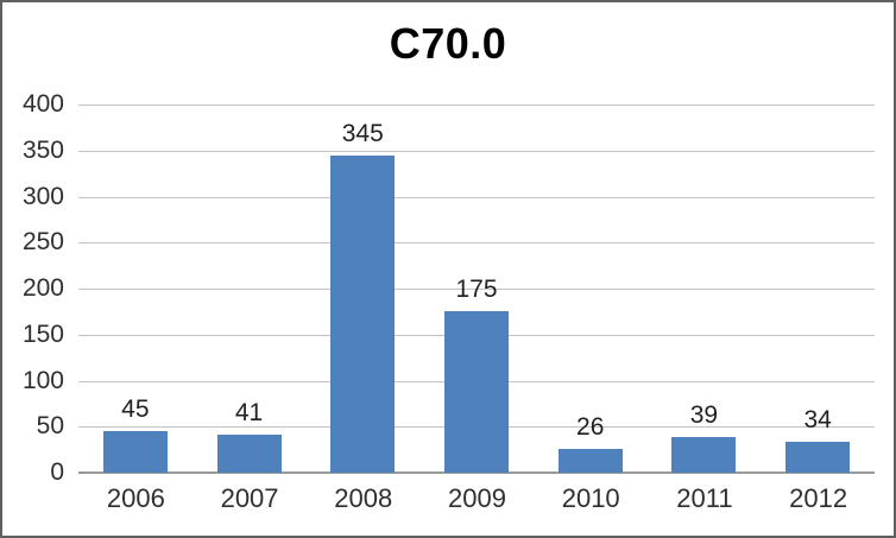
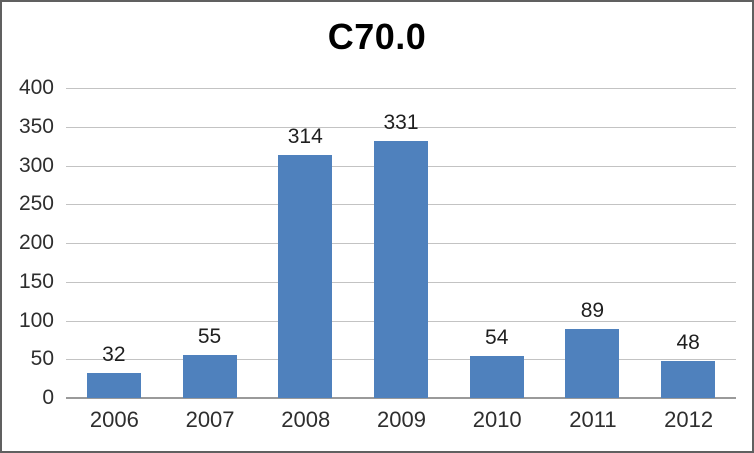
2006: 45 -> 32
2007: 41 -> 55
2008: 345 -> 314
2009: 175 -> 331
2010: 26 -> 54
2011: 39 -> 89
2012: 34 -> 48
